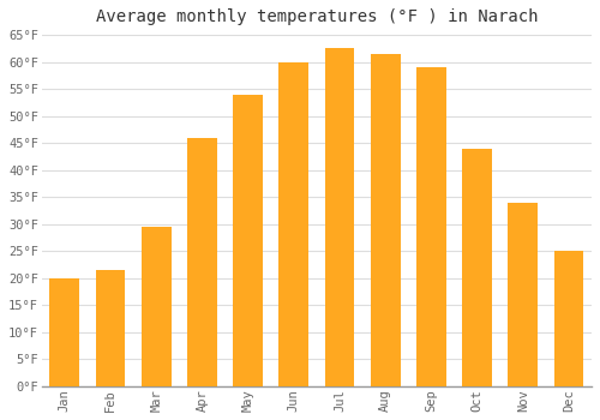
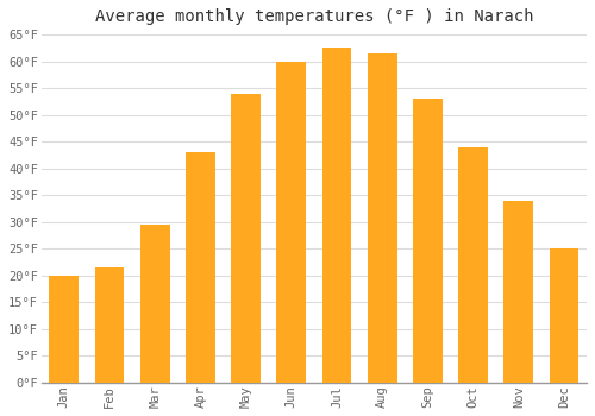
Apr: 46.0°F -> 43.0°F
Sep: 59.0°F -> 53.0°F
